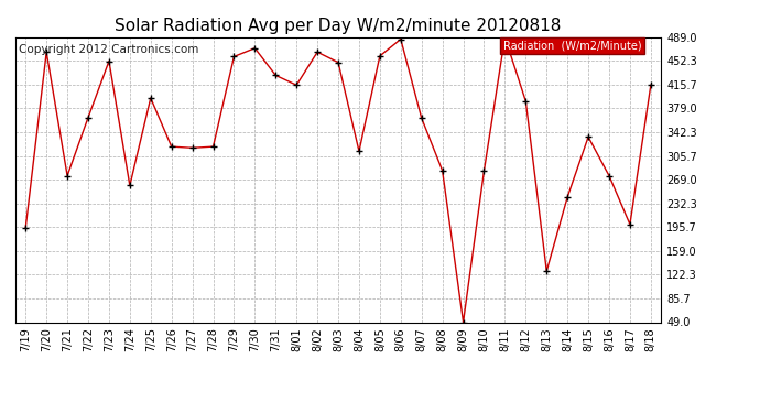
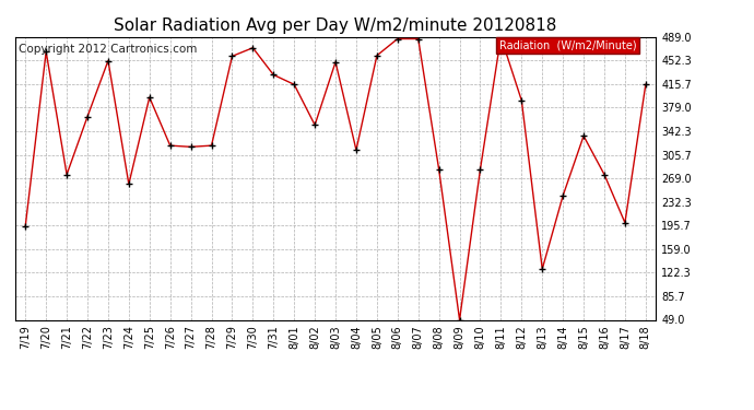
8/02: 466 -> 352
8/07: 364 -> 486
